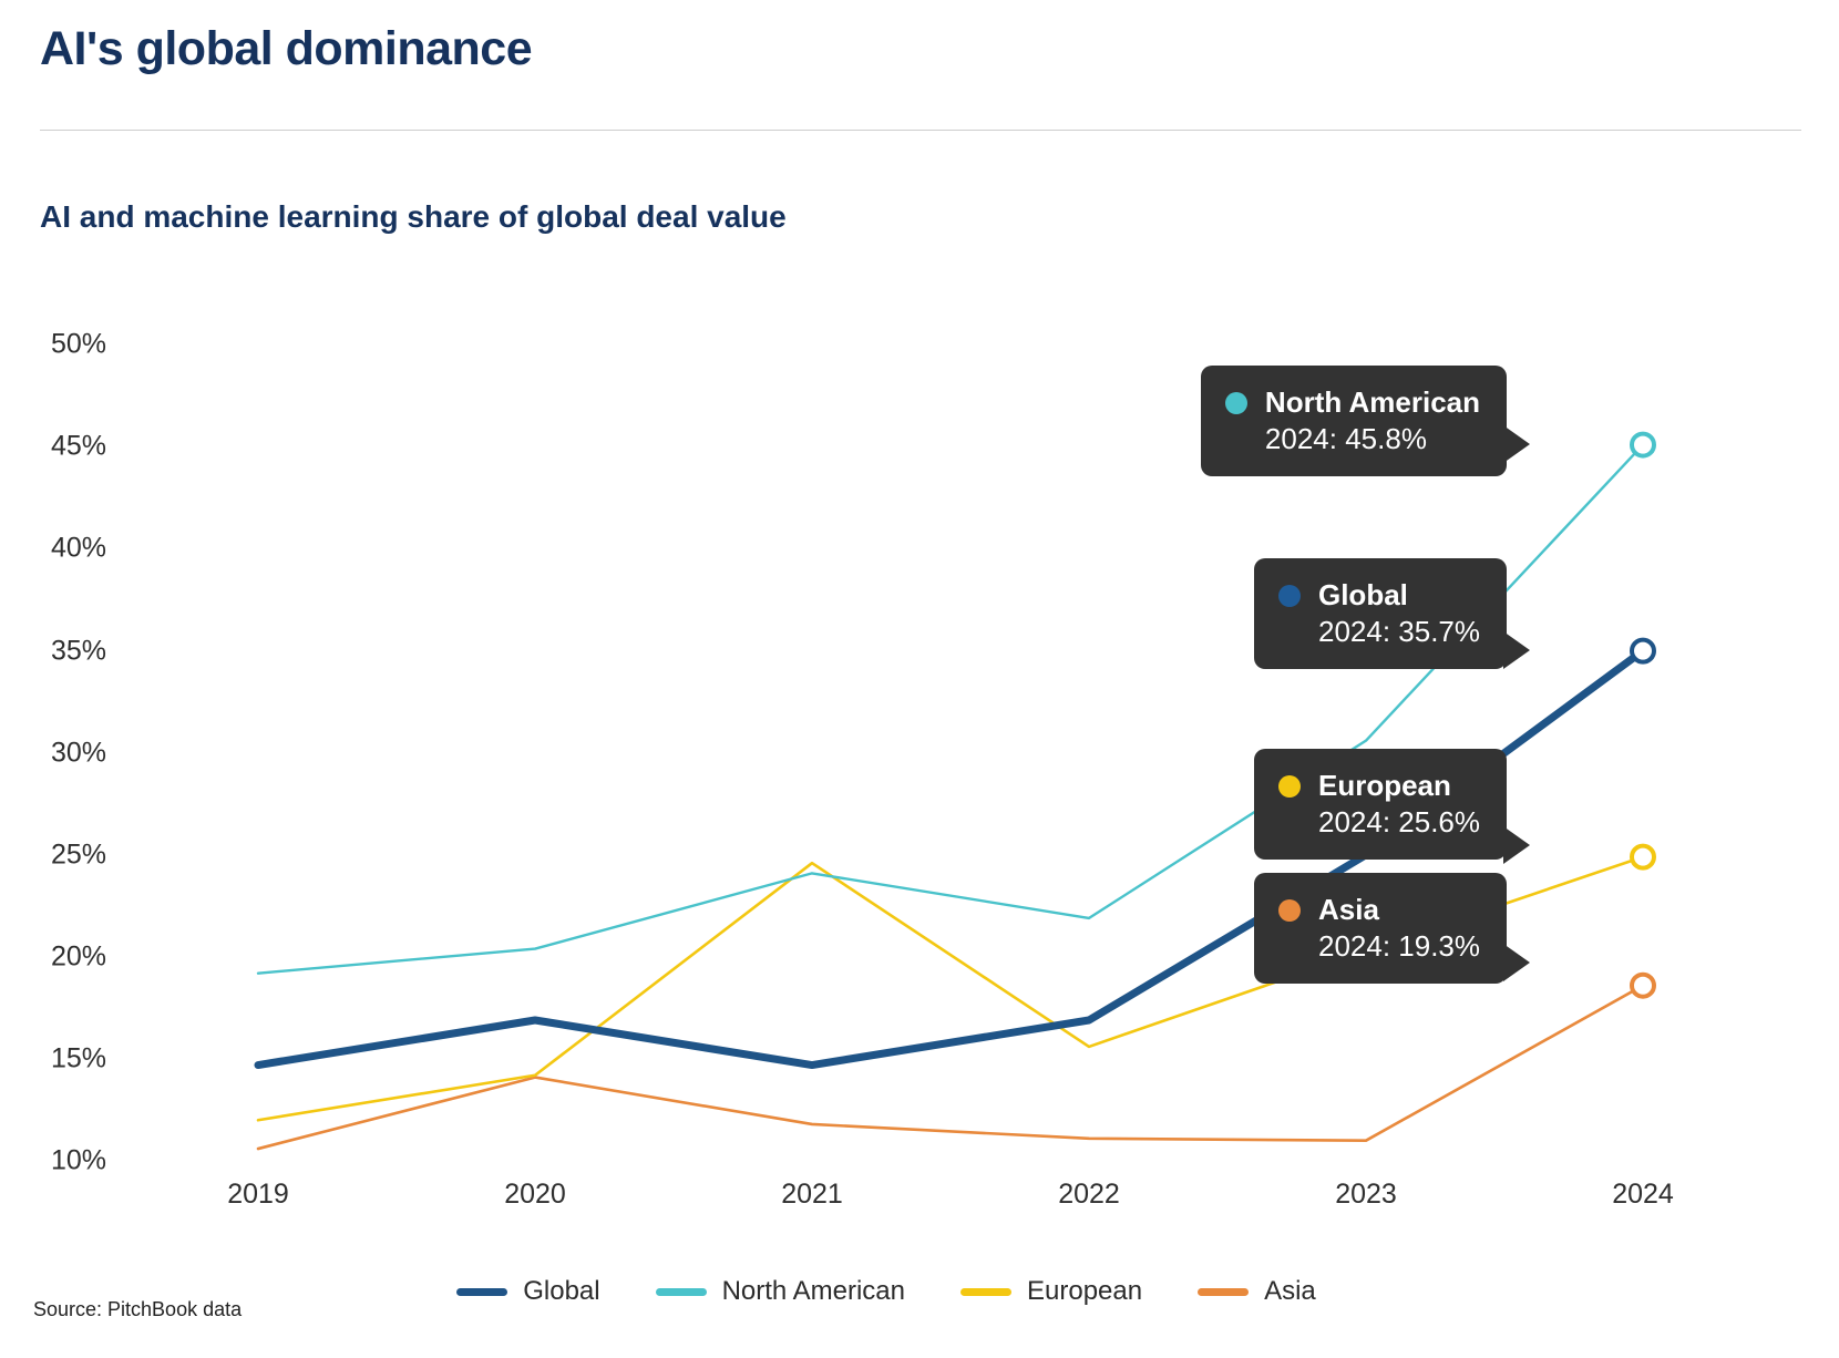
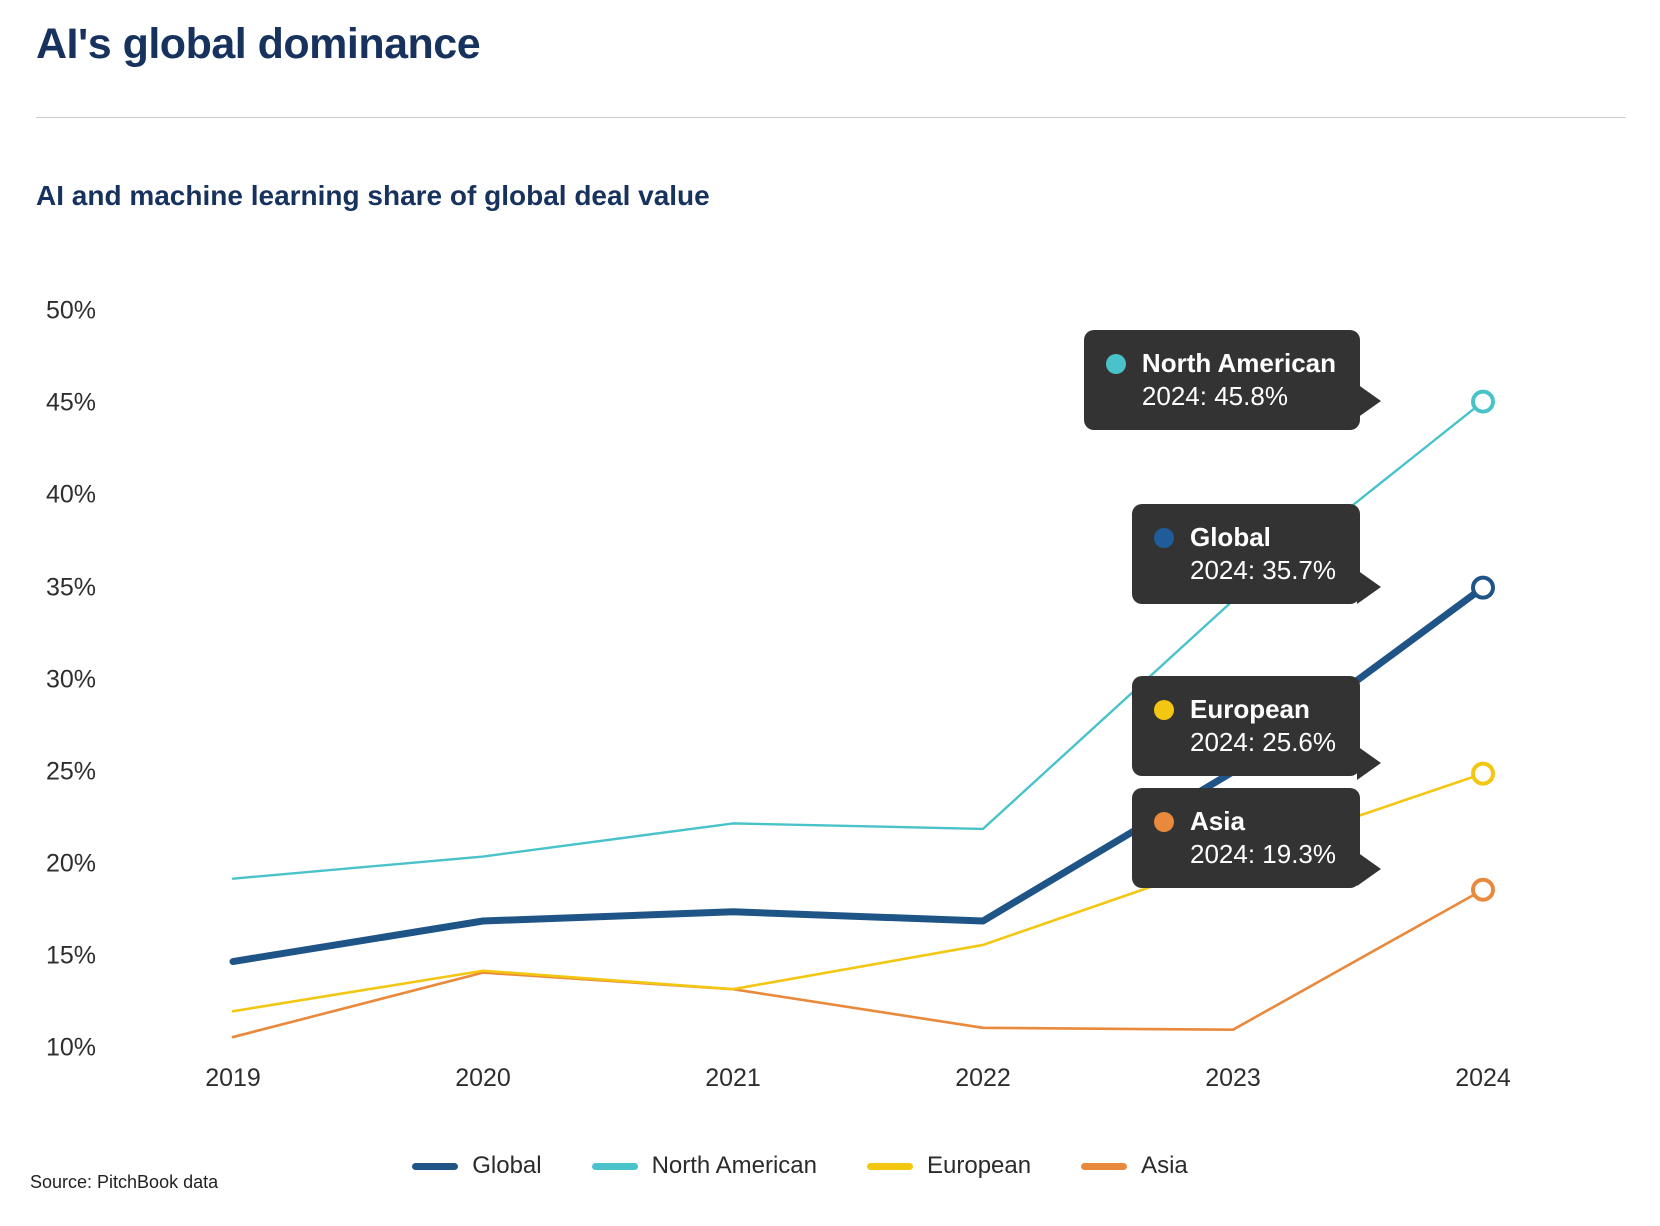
Global/2021: 15.4% -> 18.1%
North American/2021: 24.8% -> 22.9%
European/2021: 25.3% -> 13.9%
Asia/2021: 12.5% -> 13.9%
North American/2023: 31.3% -> 35.0%
